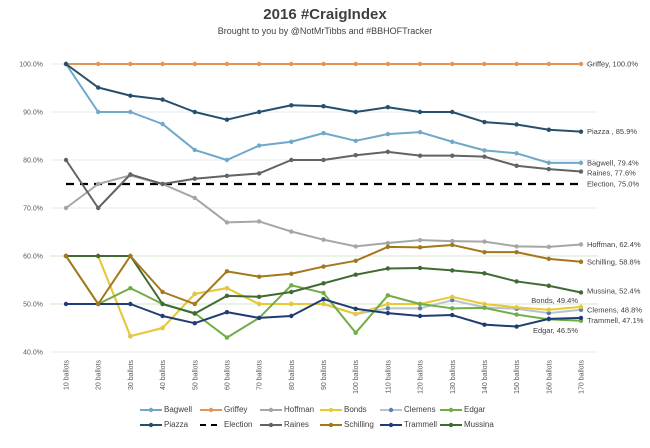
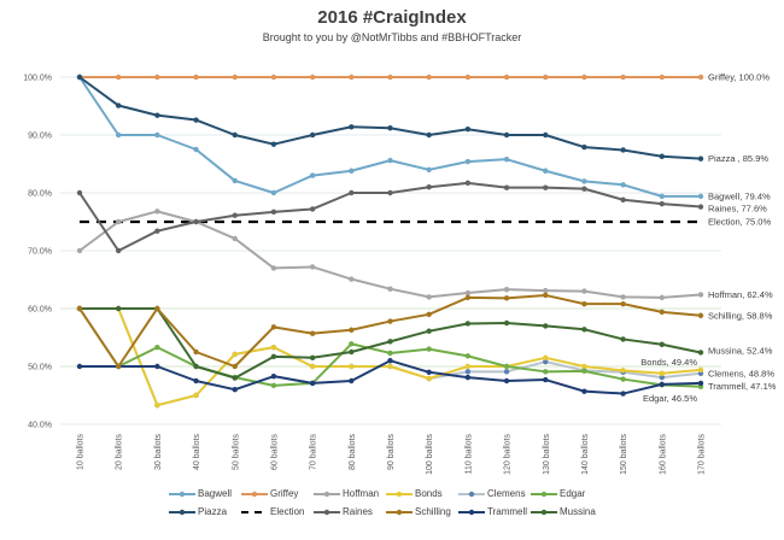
Raines/30 ballots: 77% -> 73%
Edgar/60 ballots: 43% -> 47%
Edgar/100 ballots: 44% -> 53%
